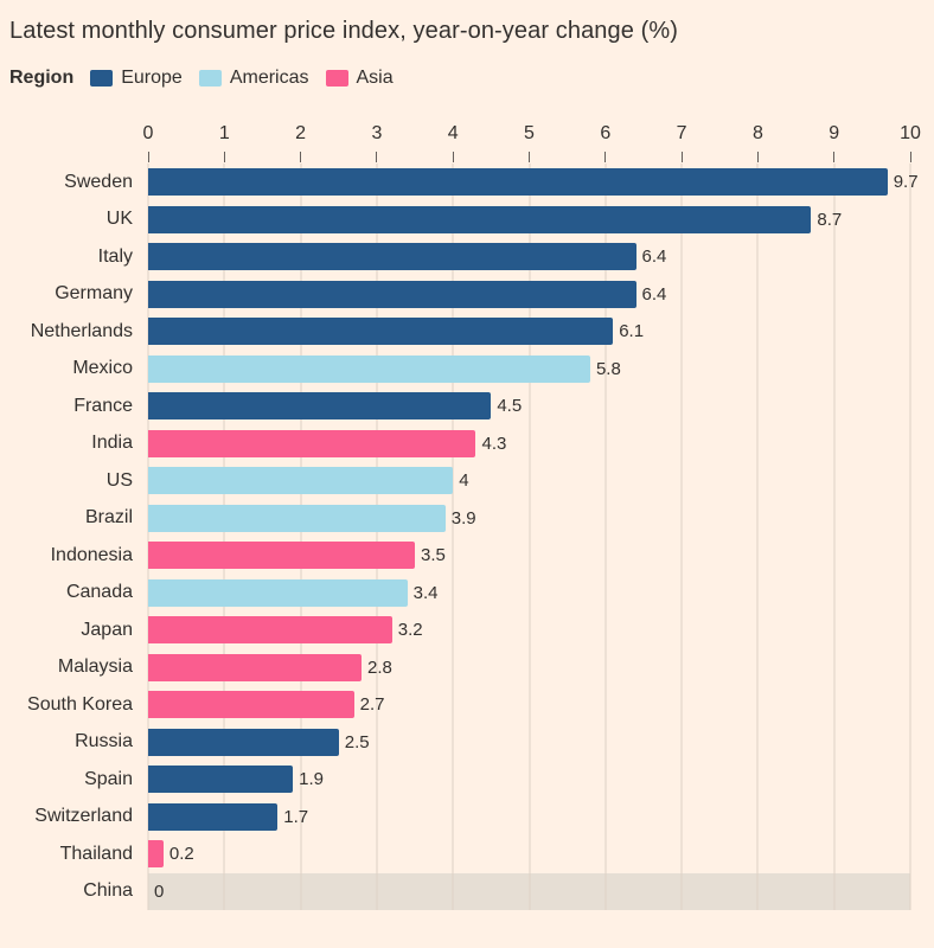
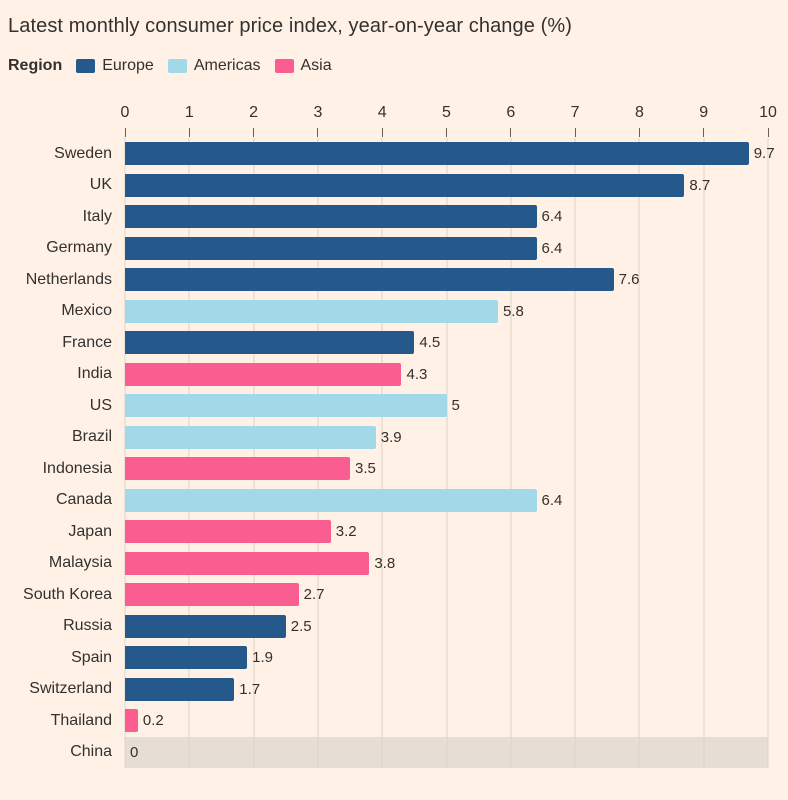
Netherlands: 6.1 -> 7.6
US: 4 -> 5
Canada: 3.4 -> 6.4
Malaysia: 2.8 -> 3.8
